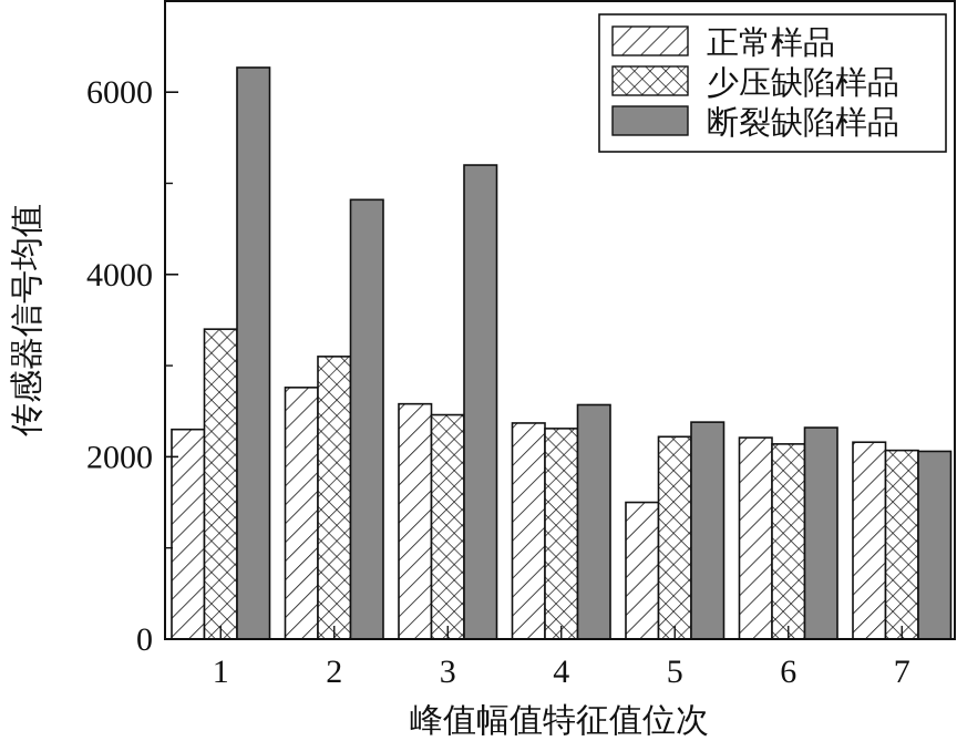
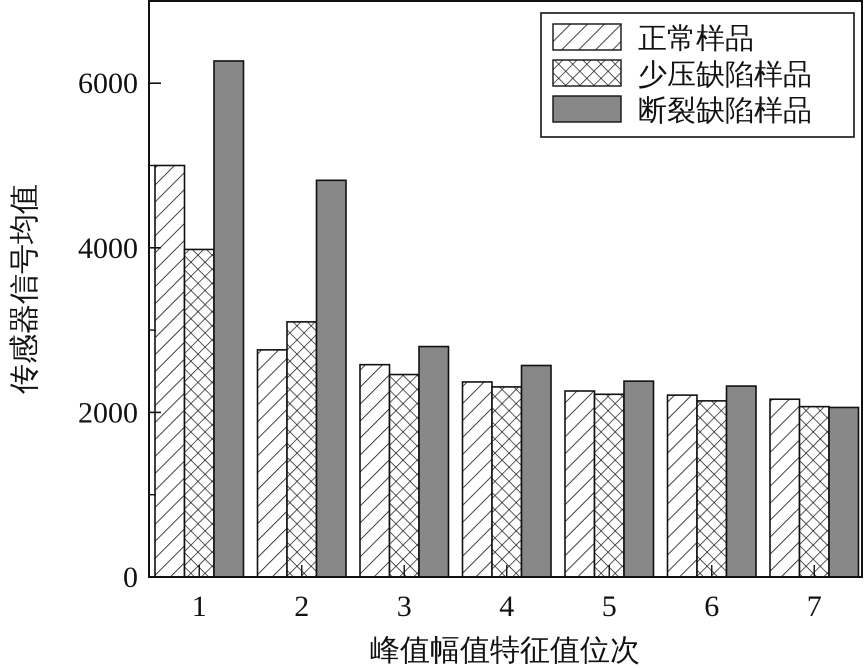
正常样品/1: 2300 -> 5000
少压缺陷样品/1: 3400 -> 4000
断裂缺陷样品/3: 5200 -> 2800
正常样品/5: 1500 -> 2300
